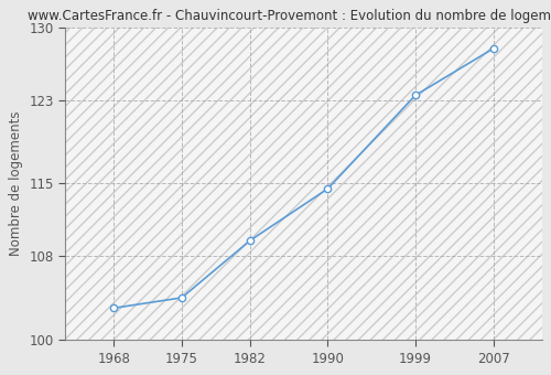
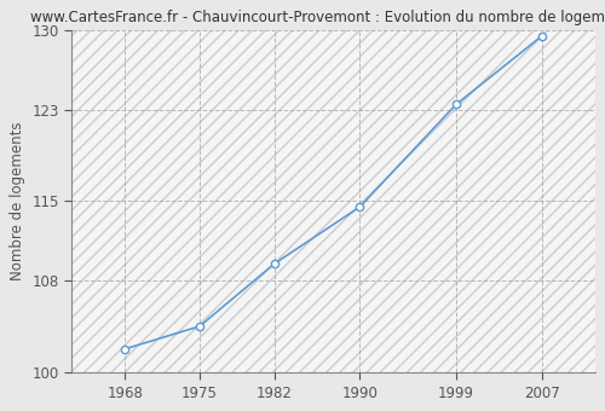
1968: 103.0 -> 102.0
2007: 128.0 -> 129.5
